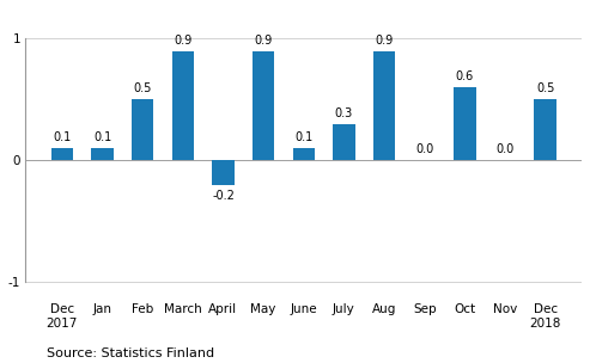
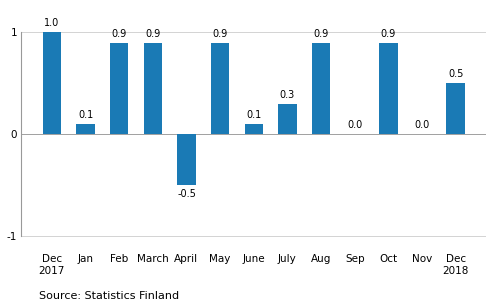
Dec 2017: 0.1 -> 1.0
Feb: 0.5 -> 0.9
April: -0.2 -> -0.5
Oct: 0.6 -> 0.9
